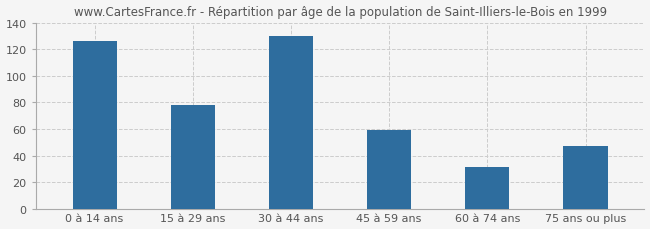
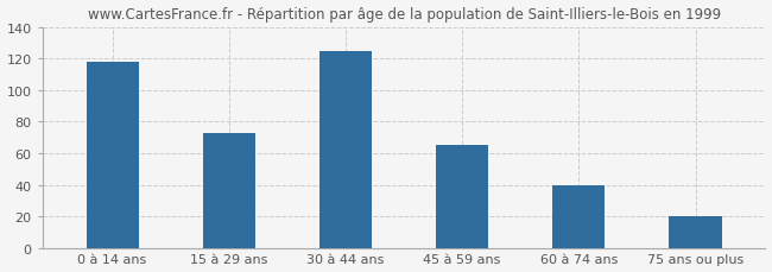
0 à 14 ans: 126 -> 118
15 à 29 ans: 78 -> 73
30 à 44 ans: 130 -> 125
45 à 59 ans: 59 -> 65
60 à 74 ans: 31 -> 40
75 ans ou plus: 47 -> 20
